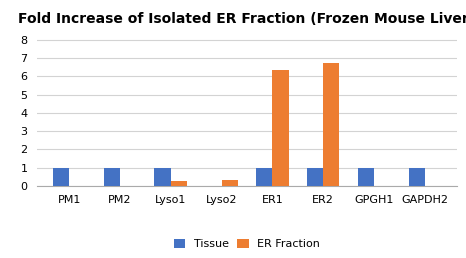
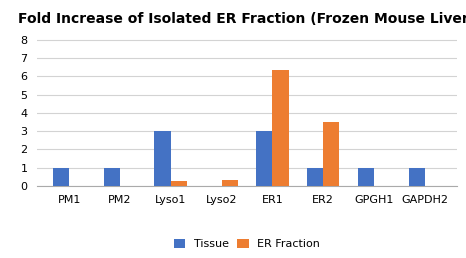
Tissue/Lyso1: 1 -> 3
Tissue/ER1: 1 -> 3
ER Fraction/ER2: 6.8 -> 3.5
